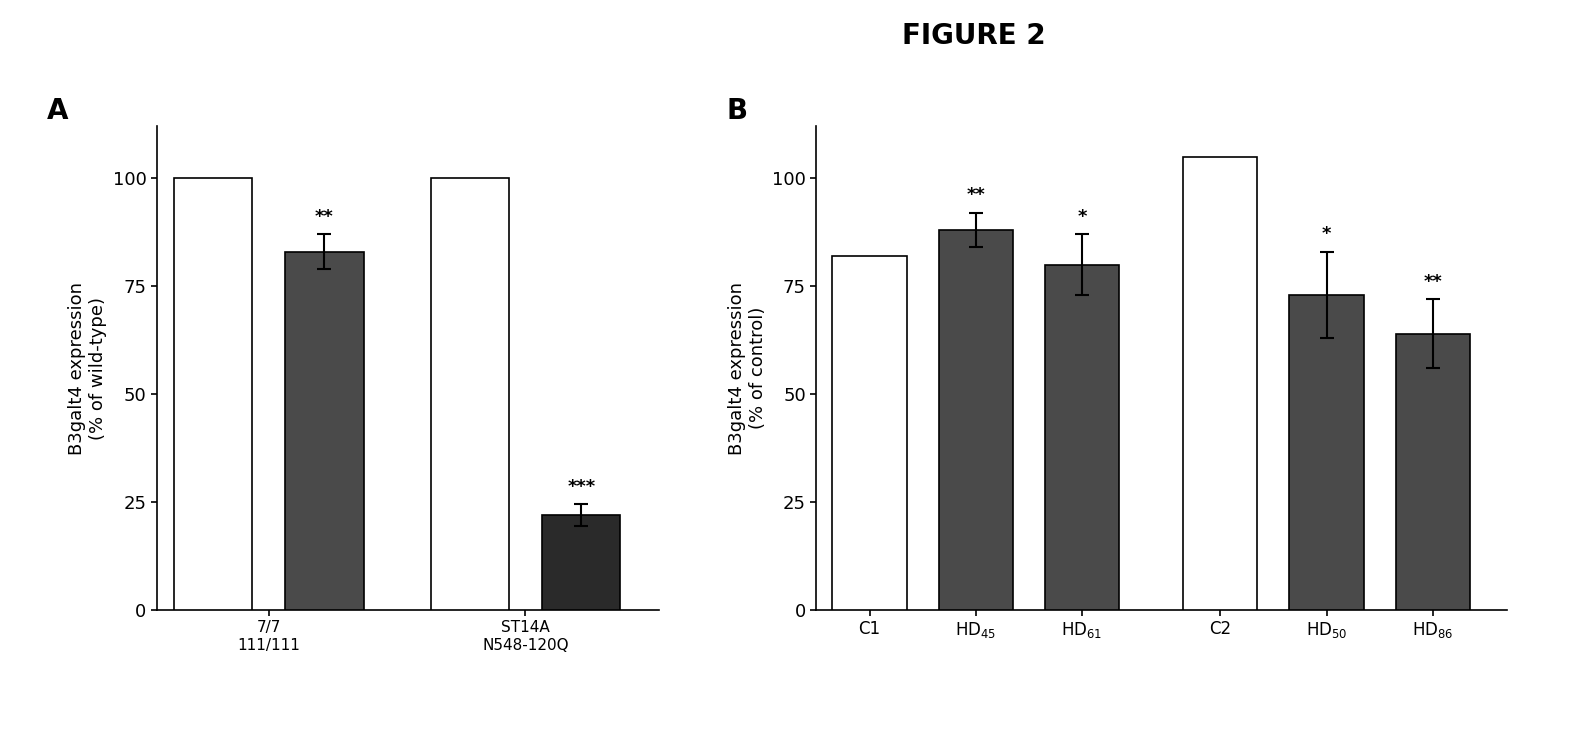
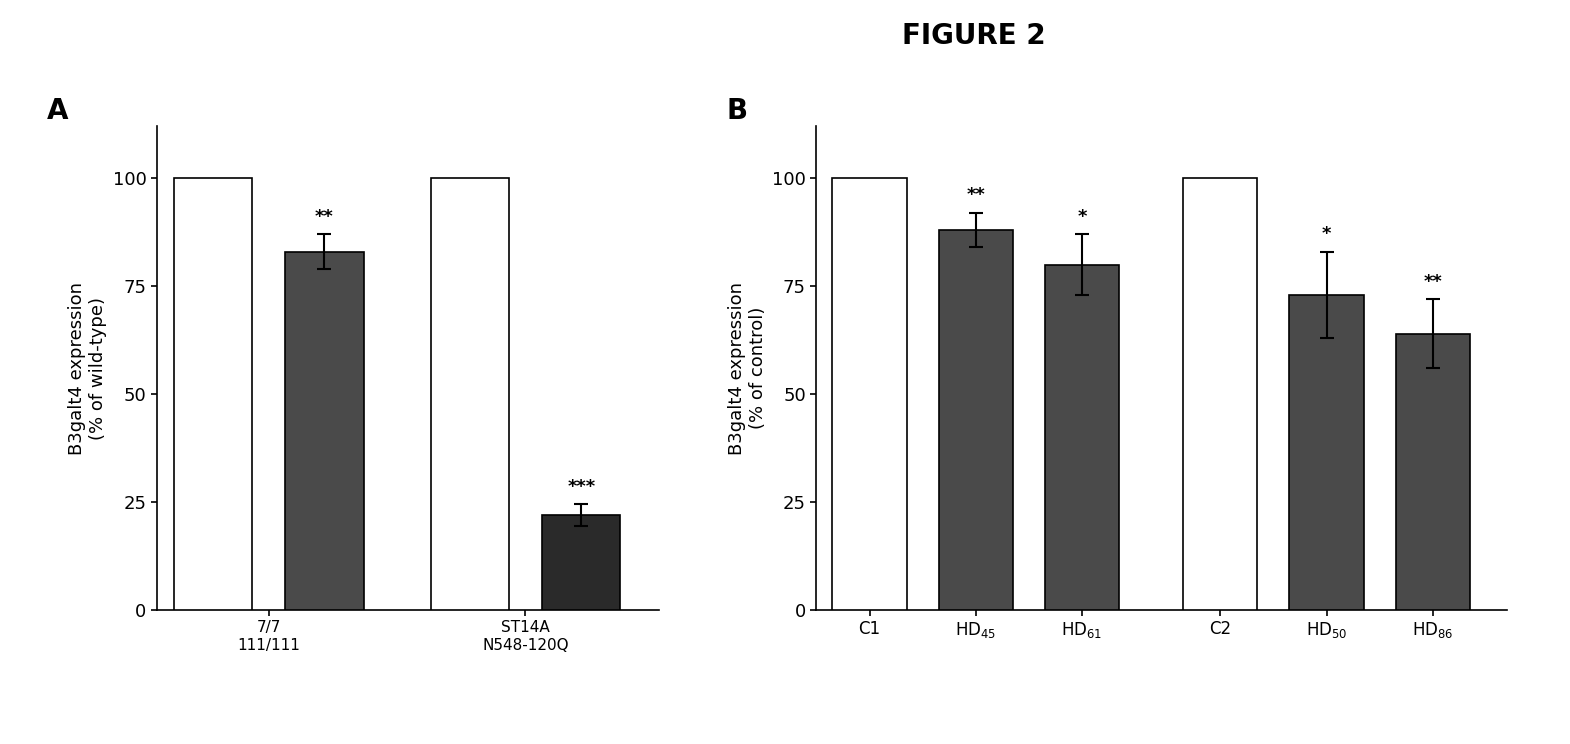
C1: 82 -> 100
C2: 105 -> 100
